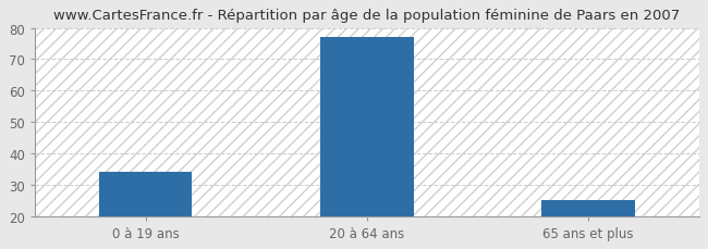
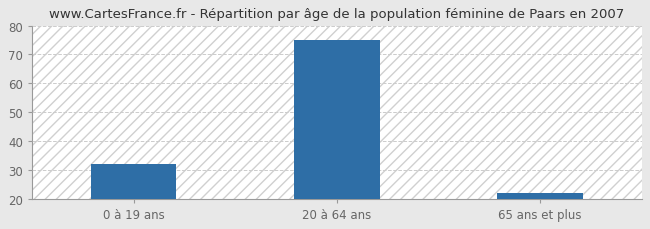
0 à 19 ans: 34 -> 32
20 à 64 ans: 77 -> 75
65 ans et plus: 25 -> 22
